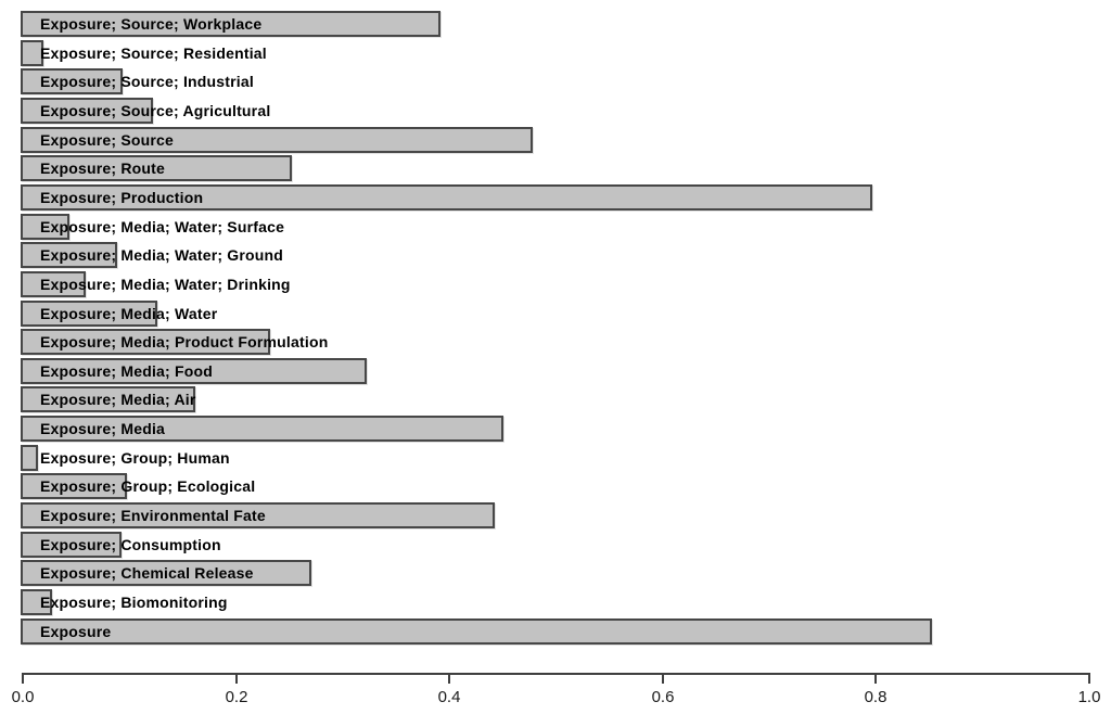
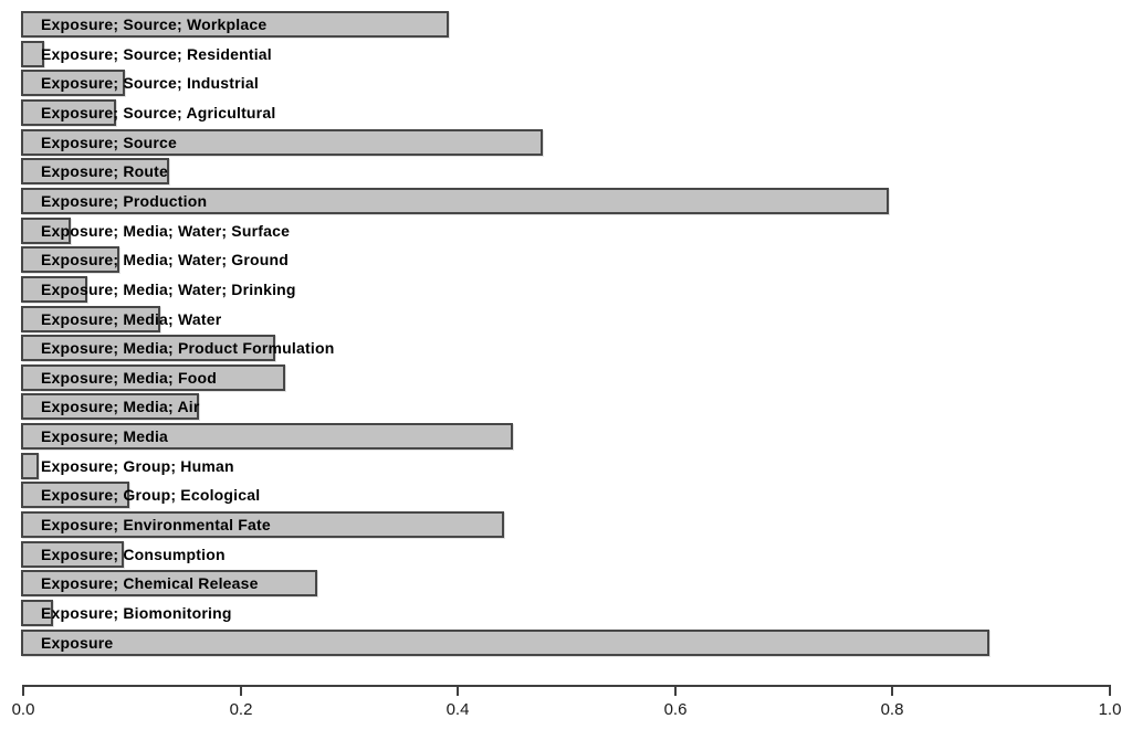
Exposure; Source; Agricultural: 0.12 -> 0.08
Exposure; Route: 0.25 -> 0.13
Exposure; Media; Food: 0.32 -> 0.24
Exposure: 0.85 -> 0.89
